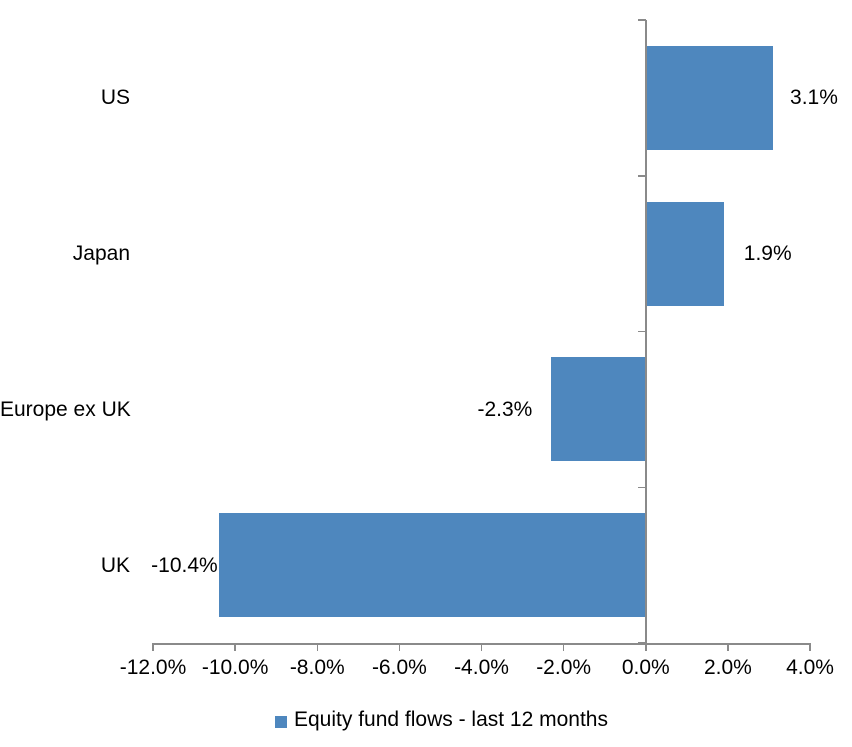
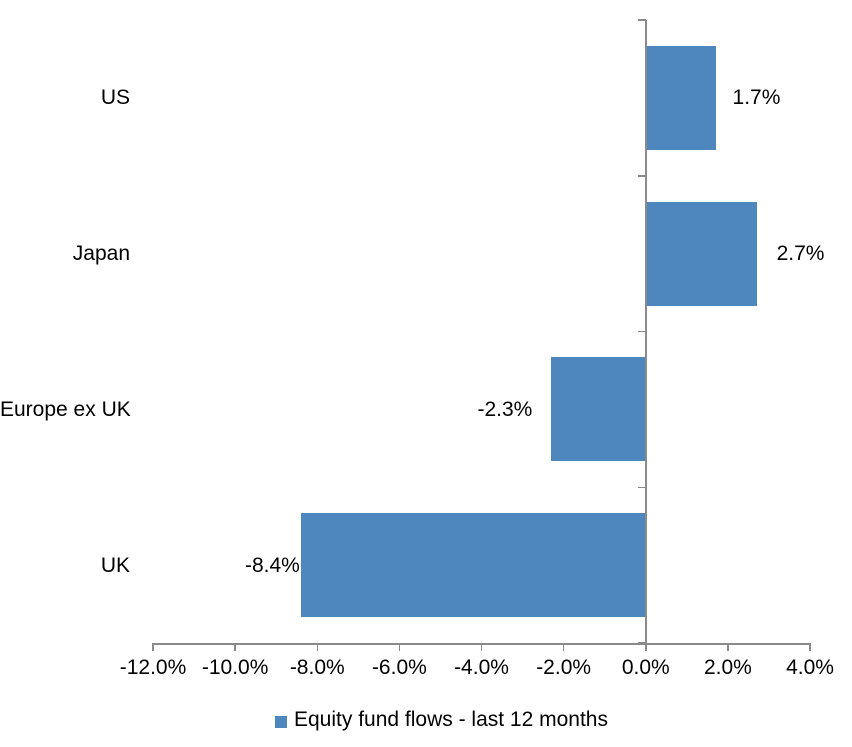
US: 3.1% -> 1.7%
Japan: 1.9% -> 2.7%
UK: -10.4% -> -8.4%
